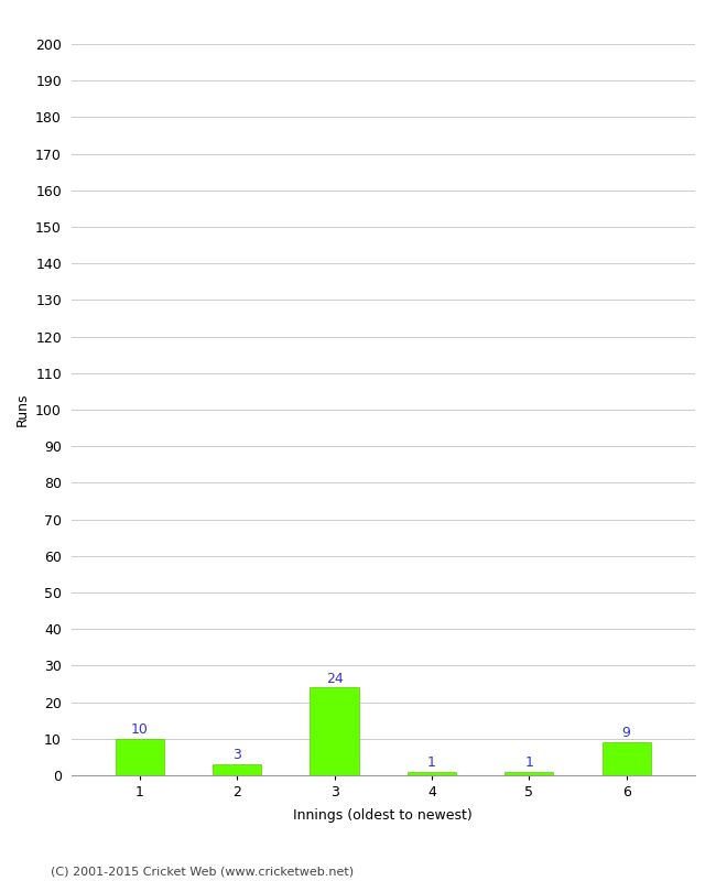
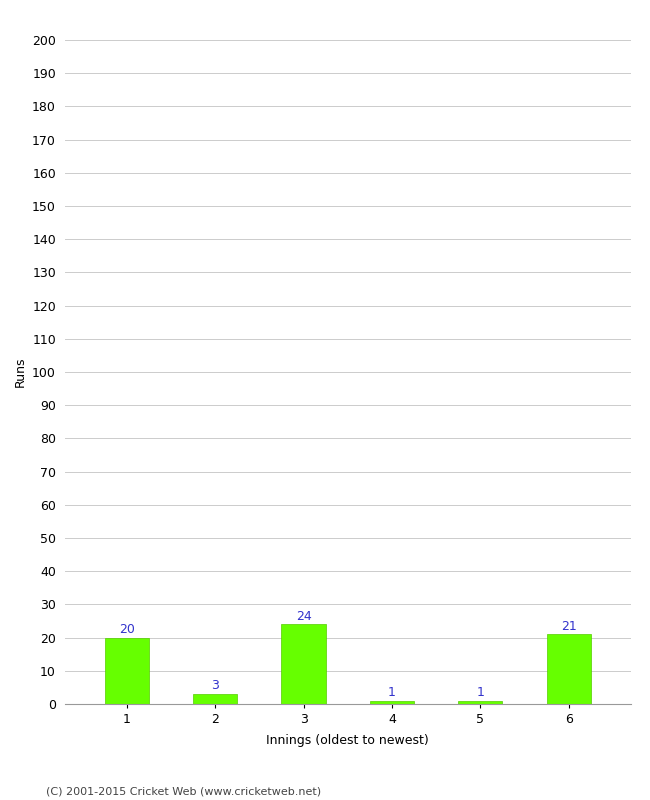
1: 10 -> 20
6: 9 -> 21
